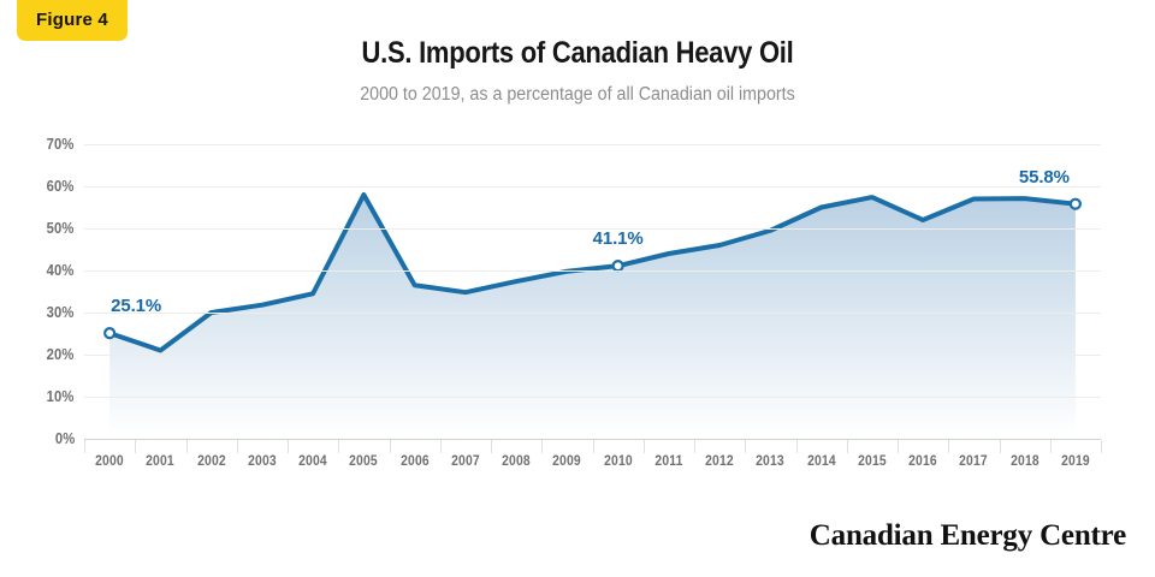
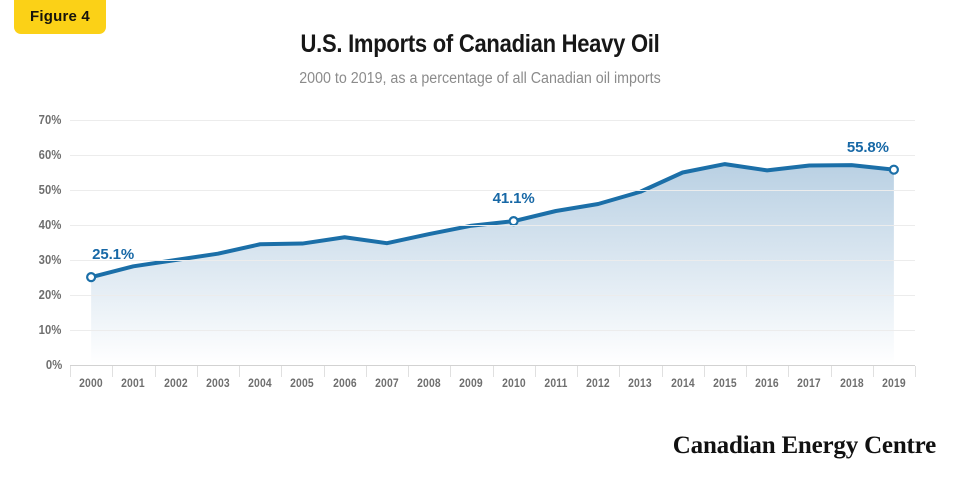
2001: 21% -> 28%
2005: 58% -> 35%
2016: 52% -> 56%
